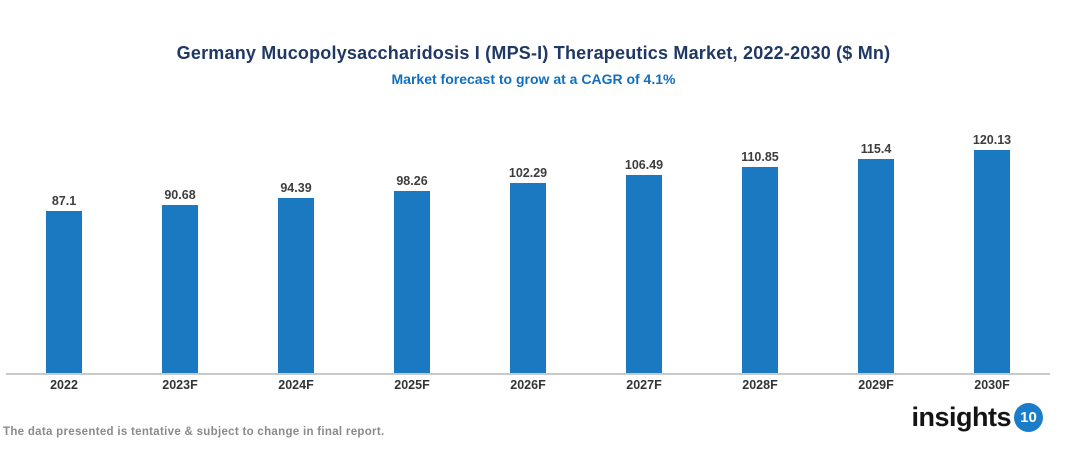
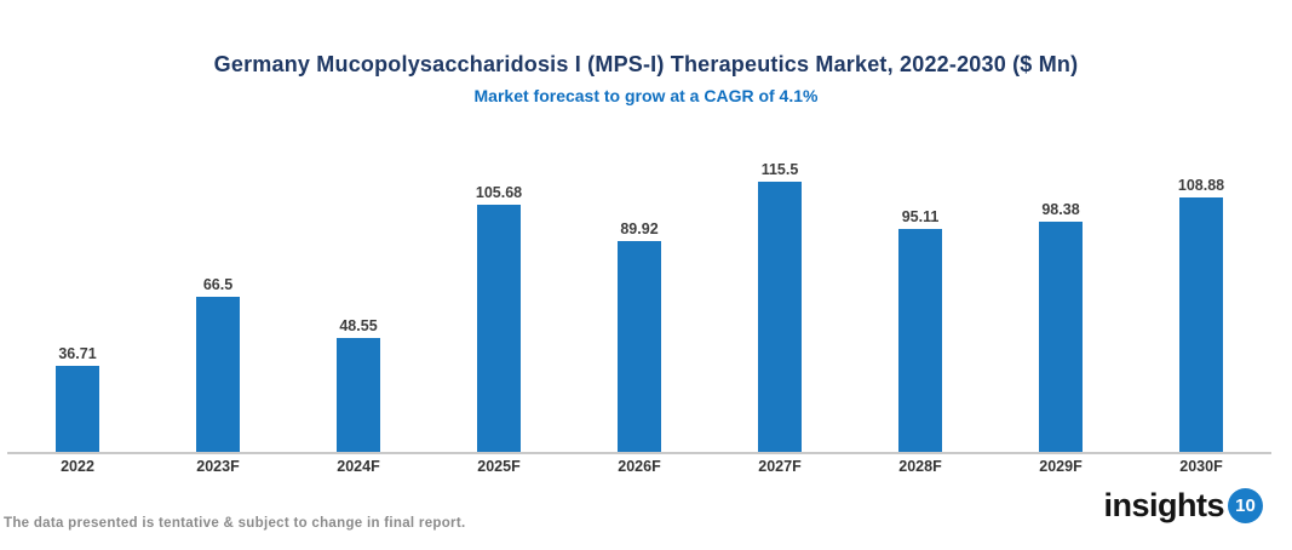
2022: 87.1 -> 36.71
2023F: 90.68 -> 66.5
2024F: 94.39 -> 48.55
2025F: 98.26 -> 105.68
2026F: 102.29 -> 89.92
2027F: 106.49 -> 115.5
2028F: 110.85 -> 95.11
2029F: 115.4 -> 98.38
2030F: 120.13 -> 108.88
